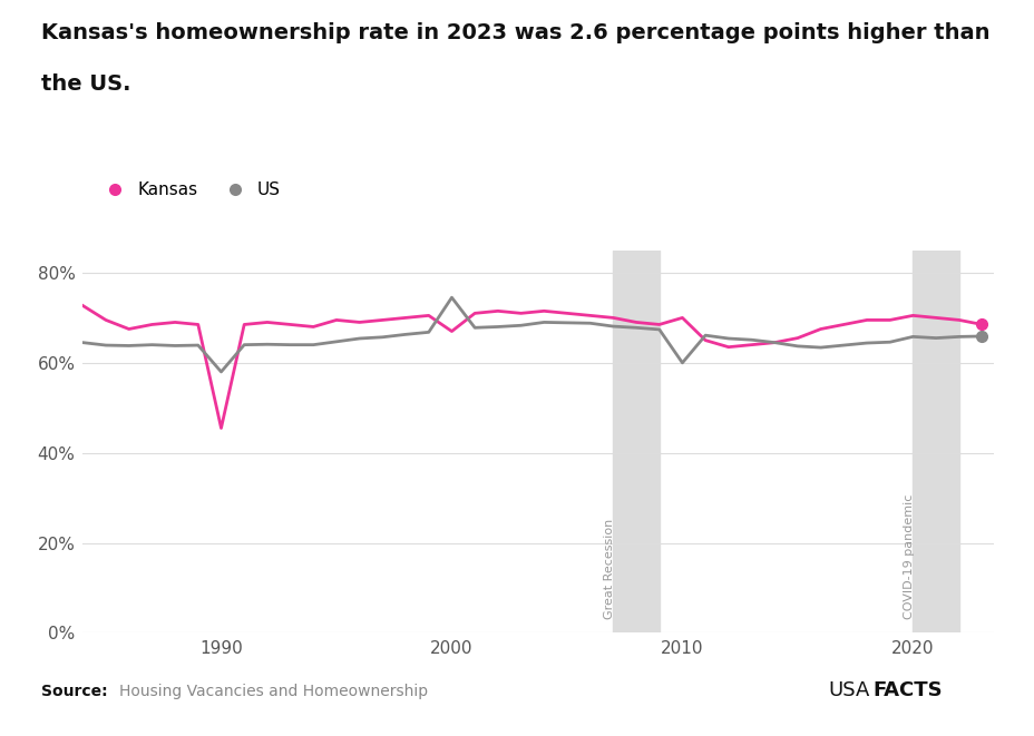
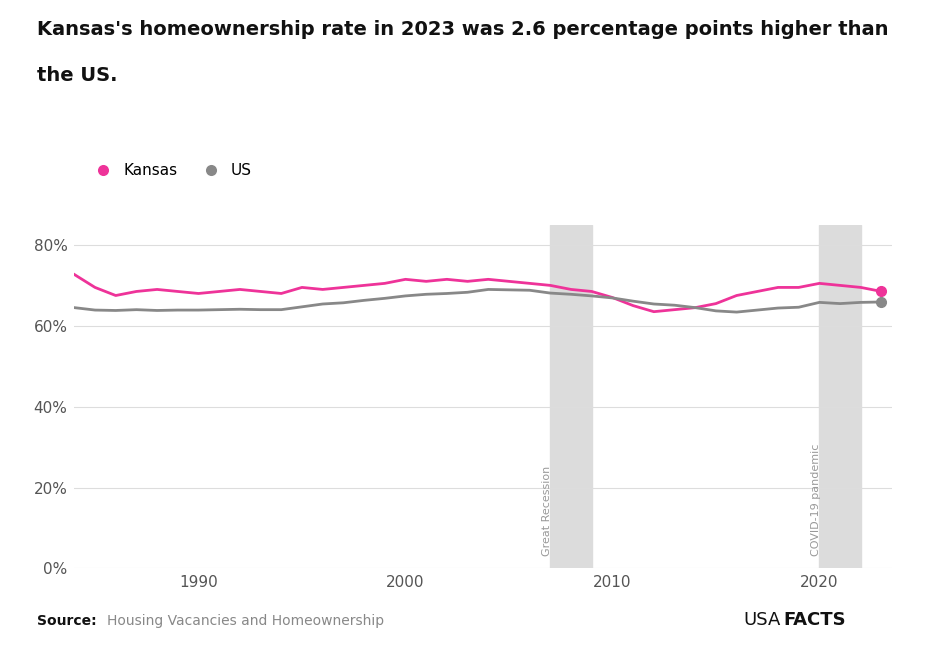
Kansas/1990: 45.5% -> 68.0%
US/1990: 58.0% -> 63.9%
Kansas/2000: 67.0% -> 71.5%
US/2000: 74.5% -> 67.4%
Kansas/2010: 70.0% -> 67.0%
US/2010: 60.0% -> 66.9%
